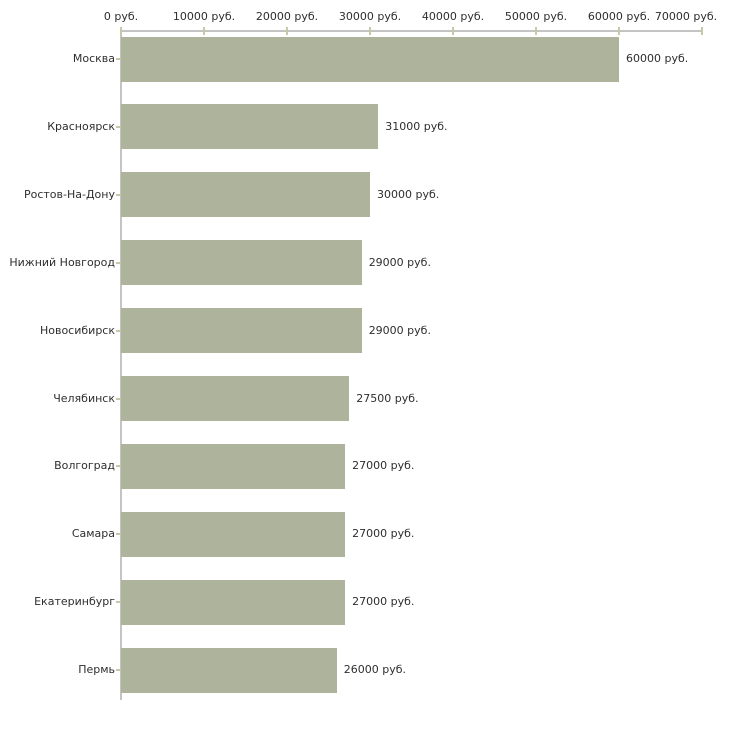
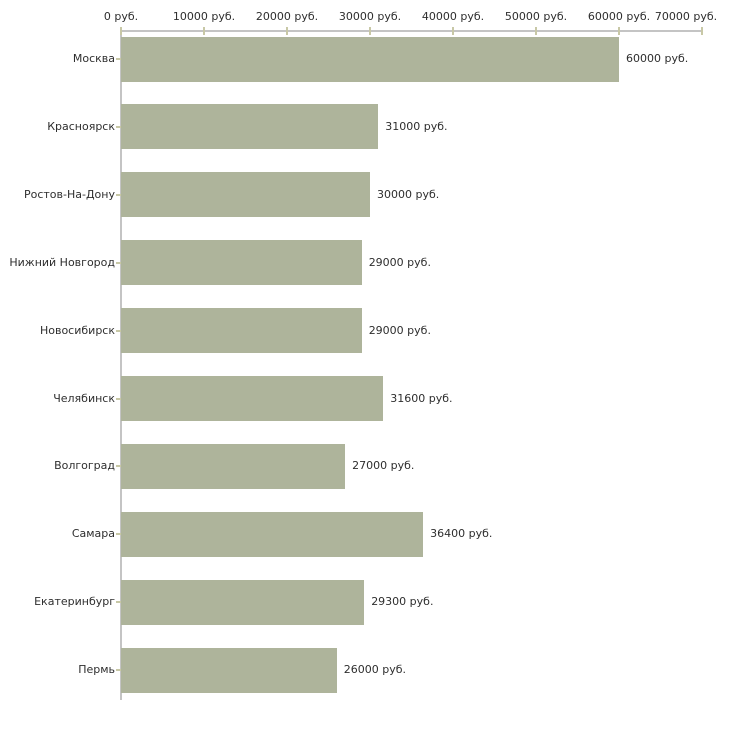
Челябинск: 27500 -> 31600
Самара: 27000 -> 36400
Екатеринбург: 27000 -> 29300
